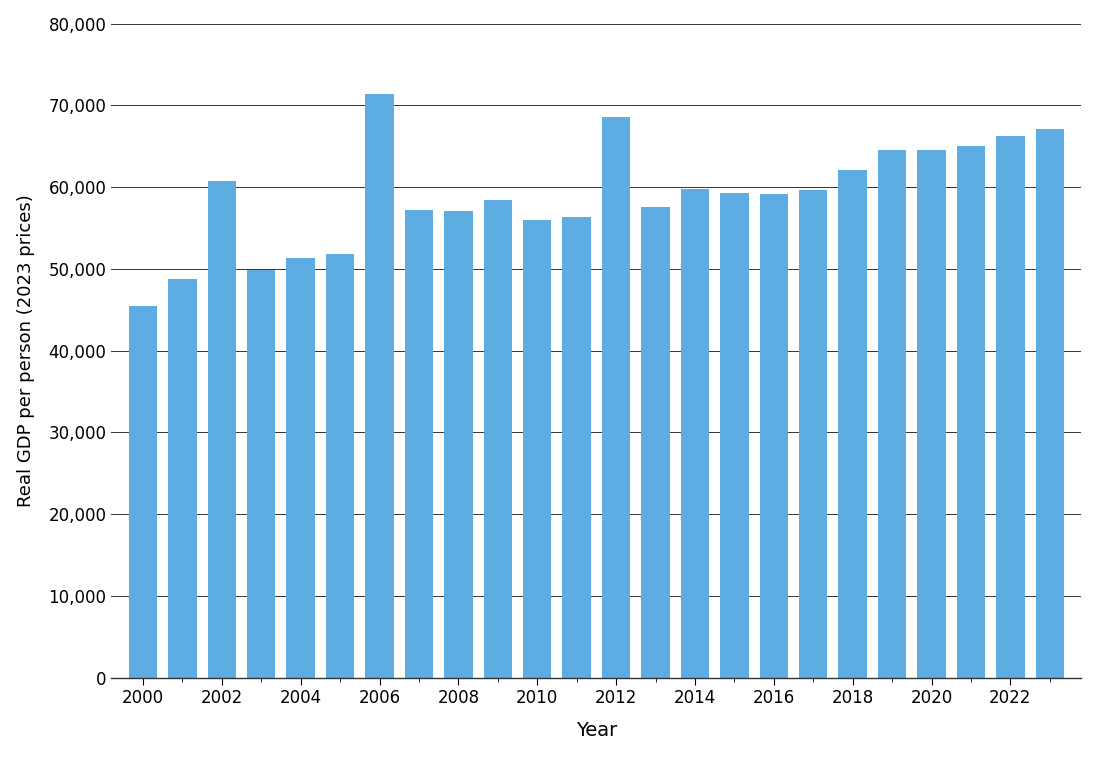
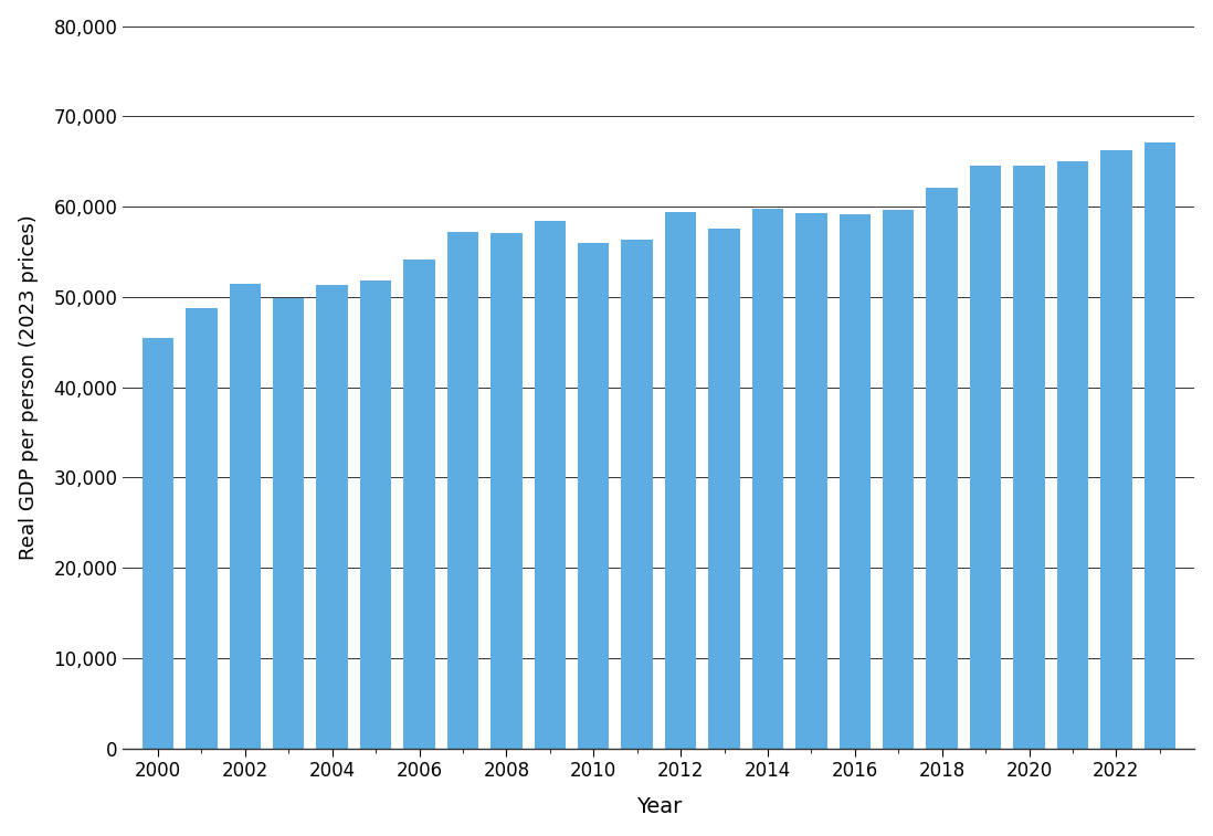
2002: 60,800 -> 51,500
2006: 71,400 -> 54,100
2012: 68,600 -> 59,400
